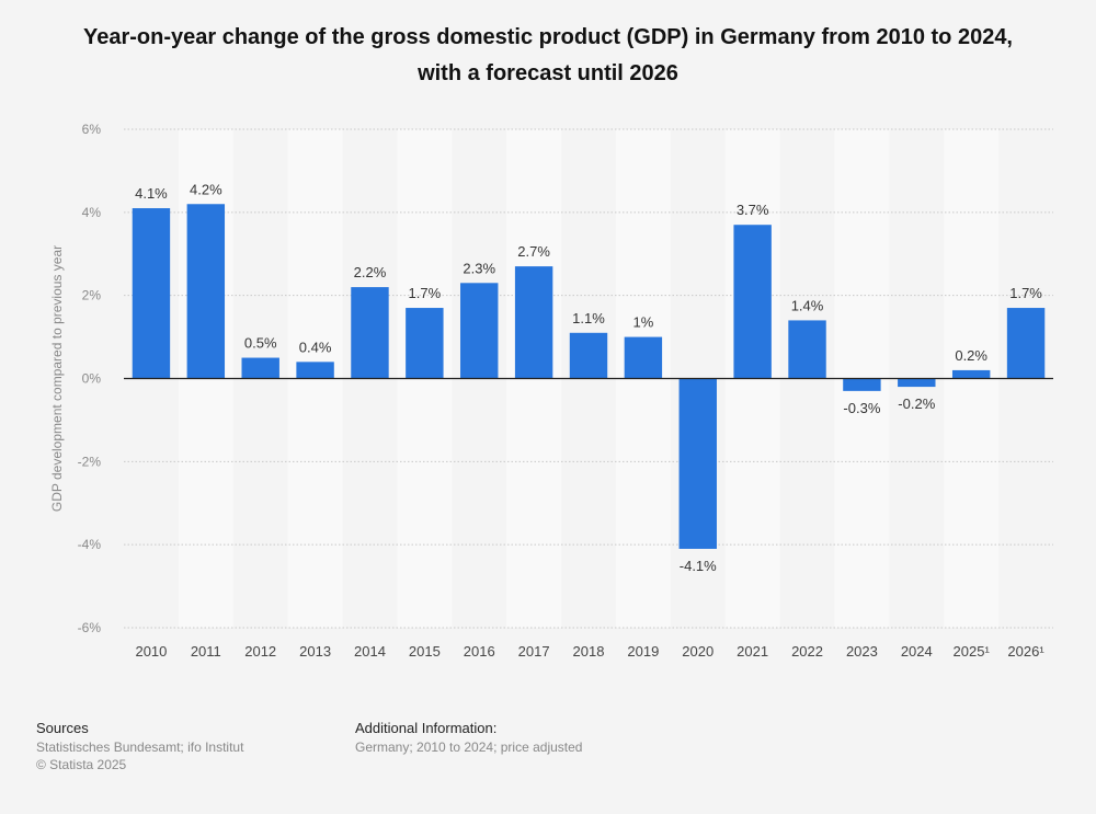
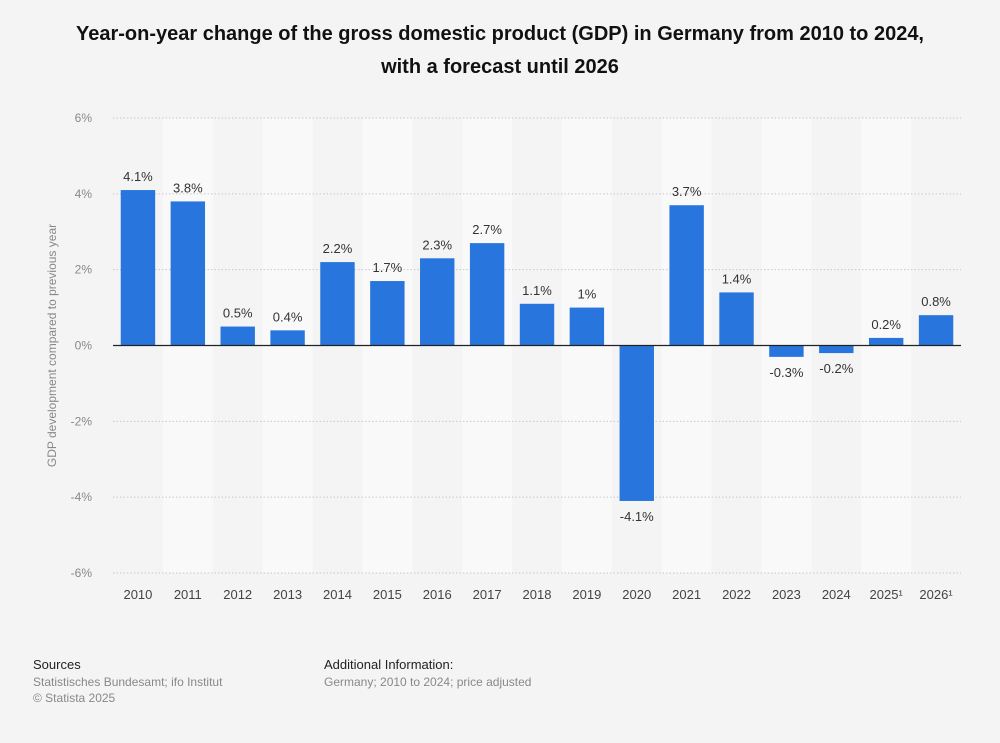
2011: 4.2% -> 3.8%
2026¹: 1.7% -> 0.8%
